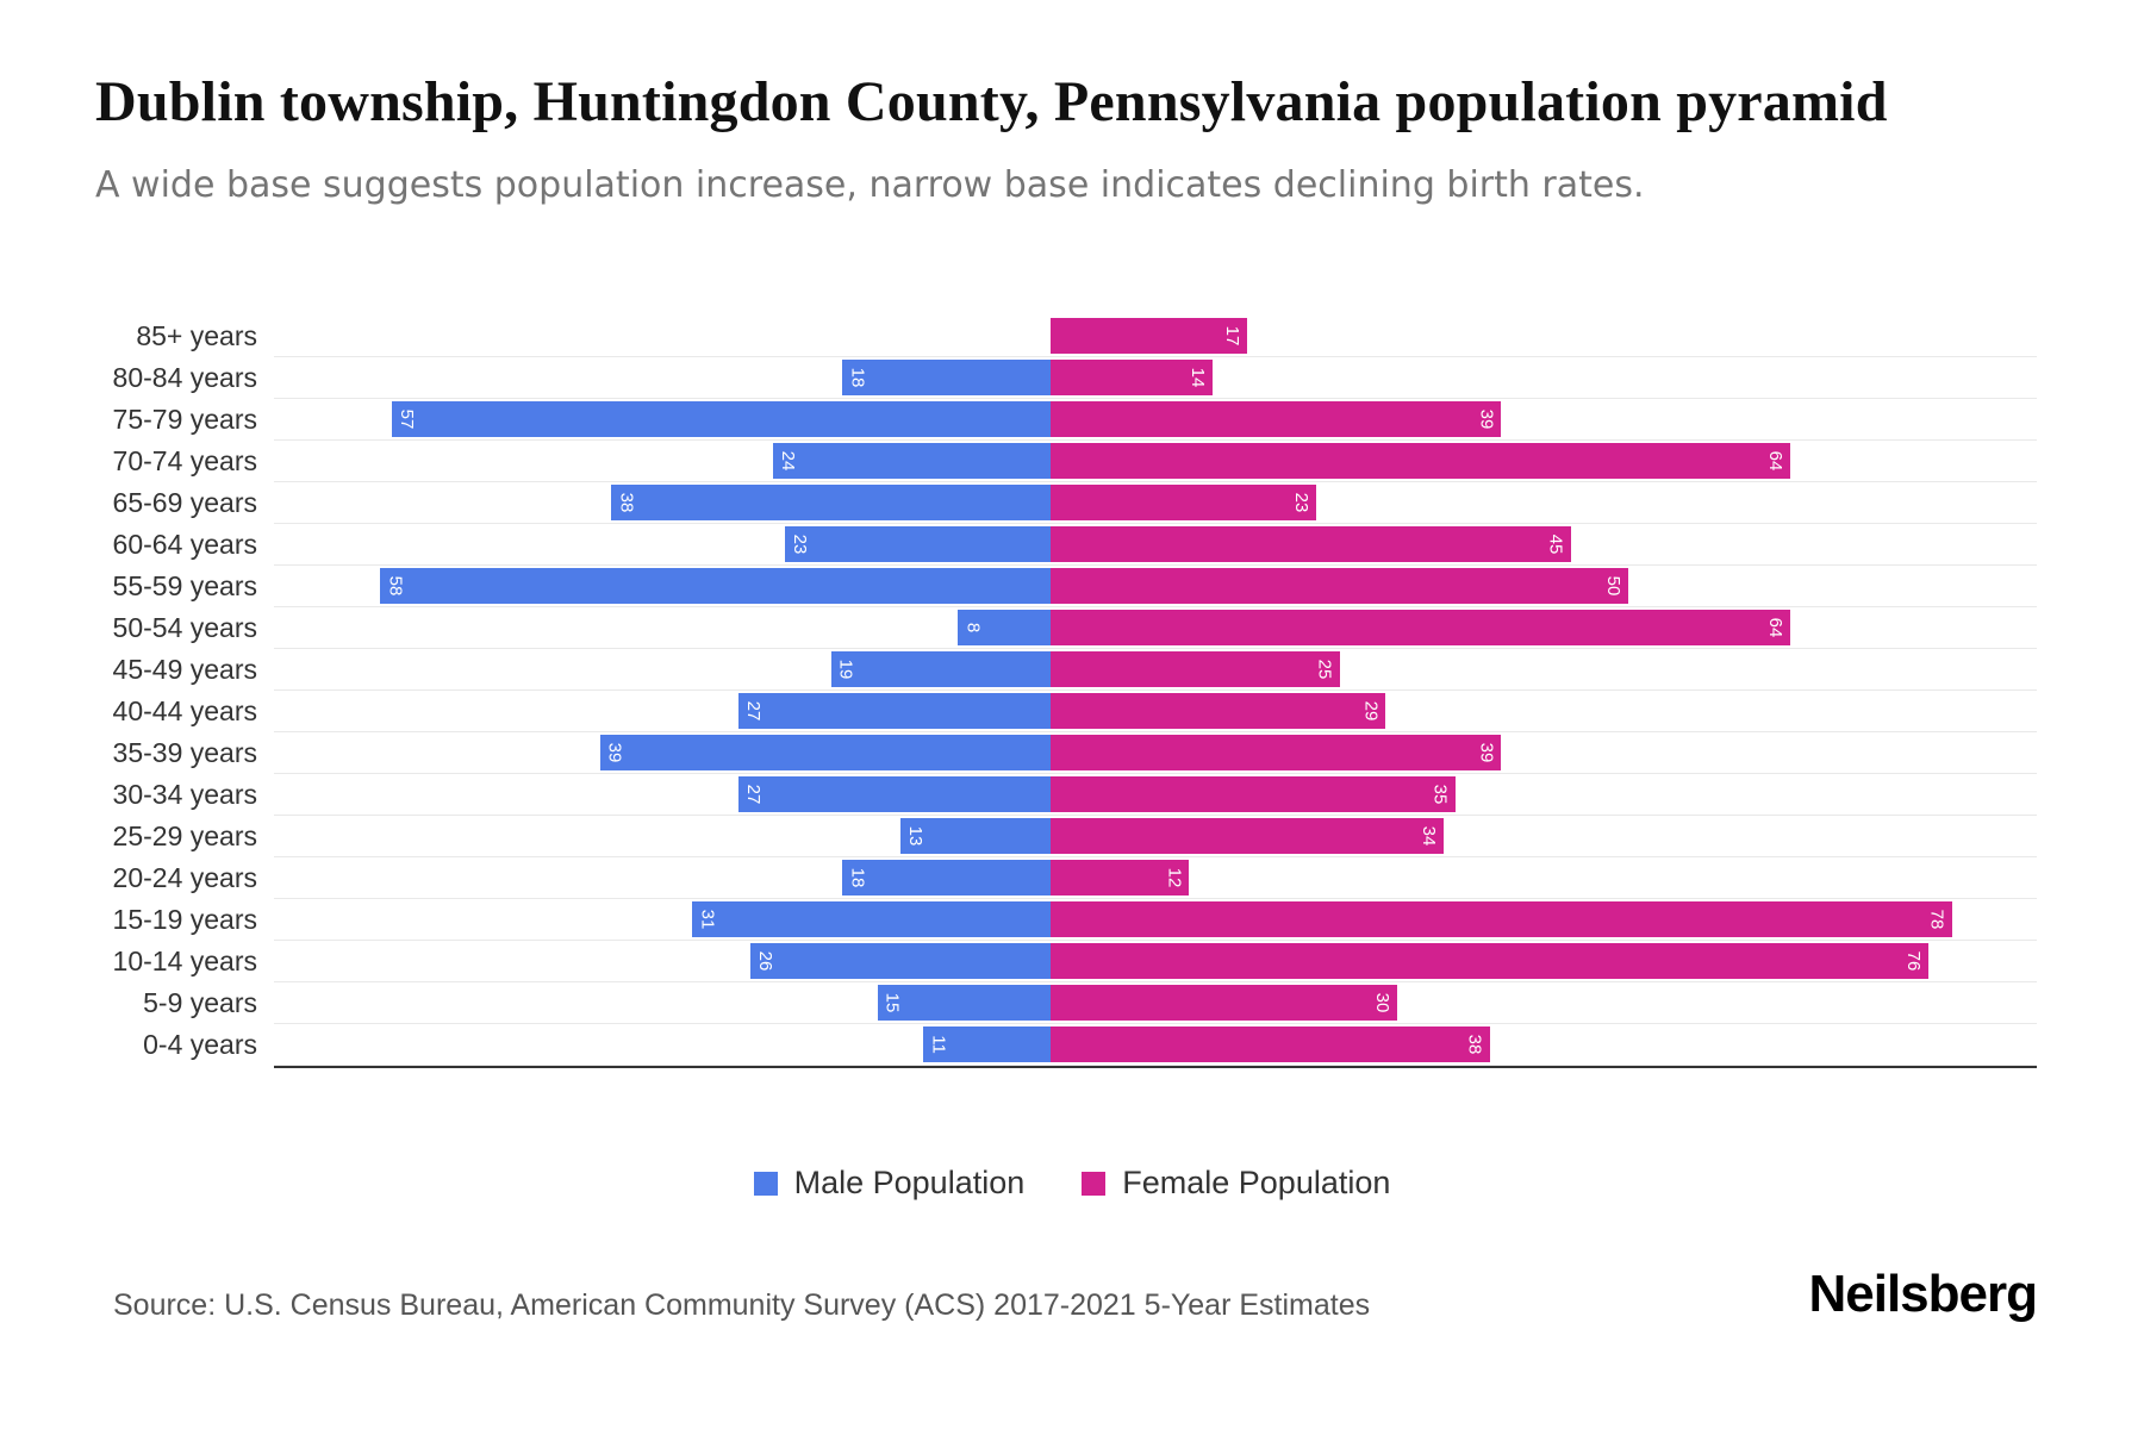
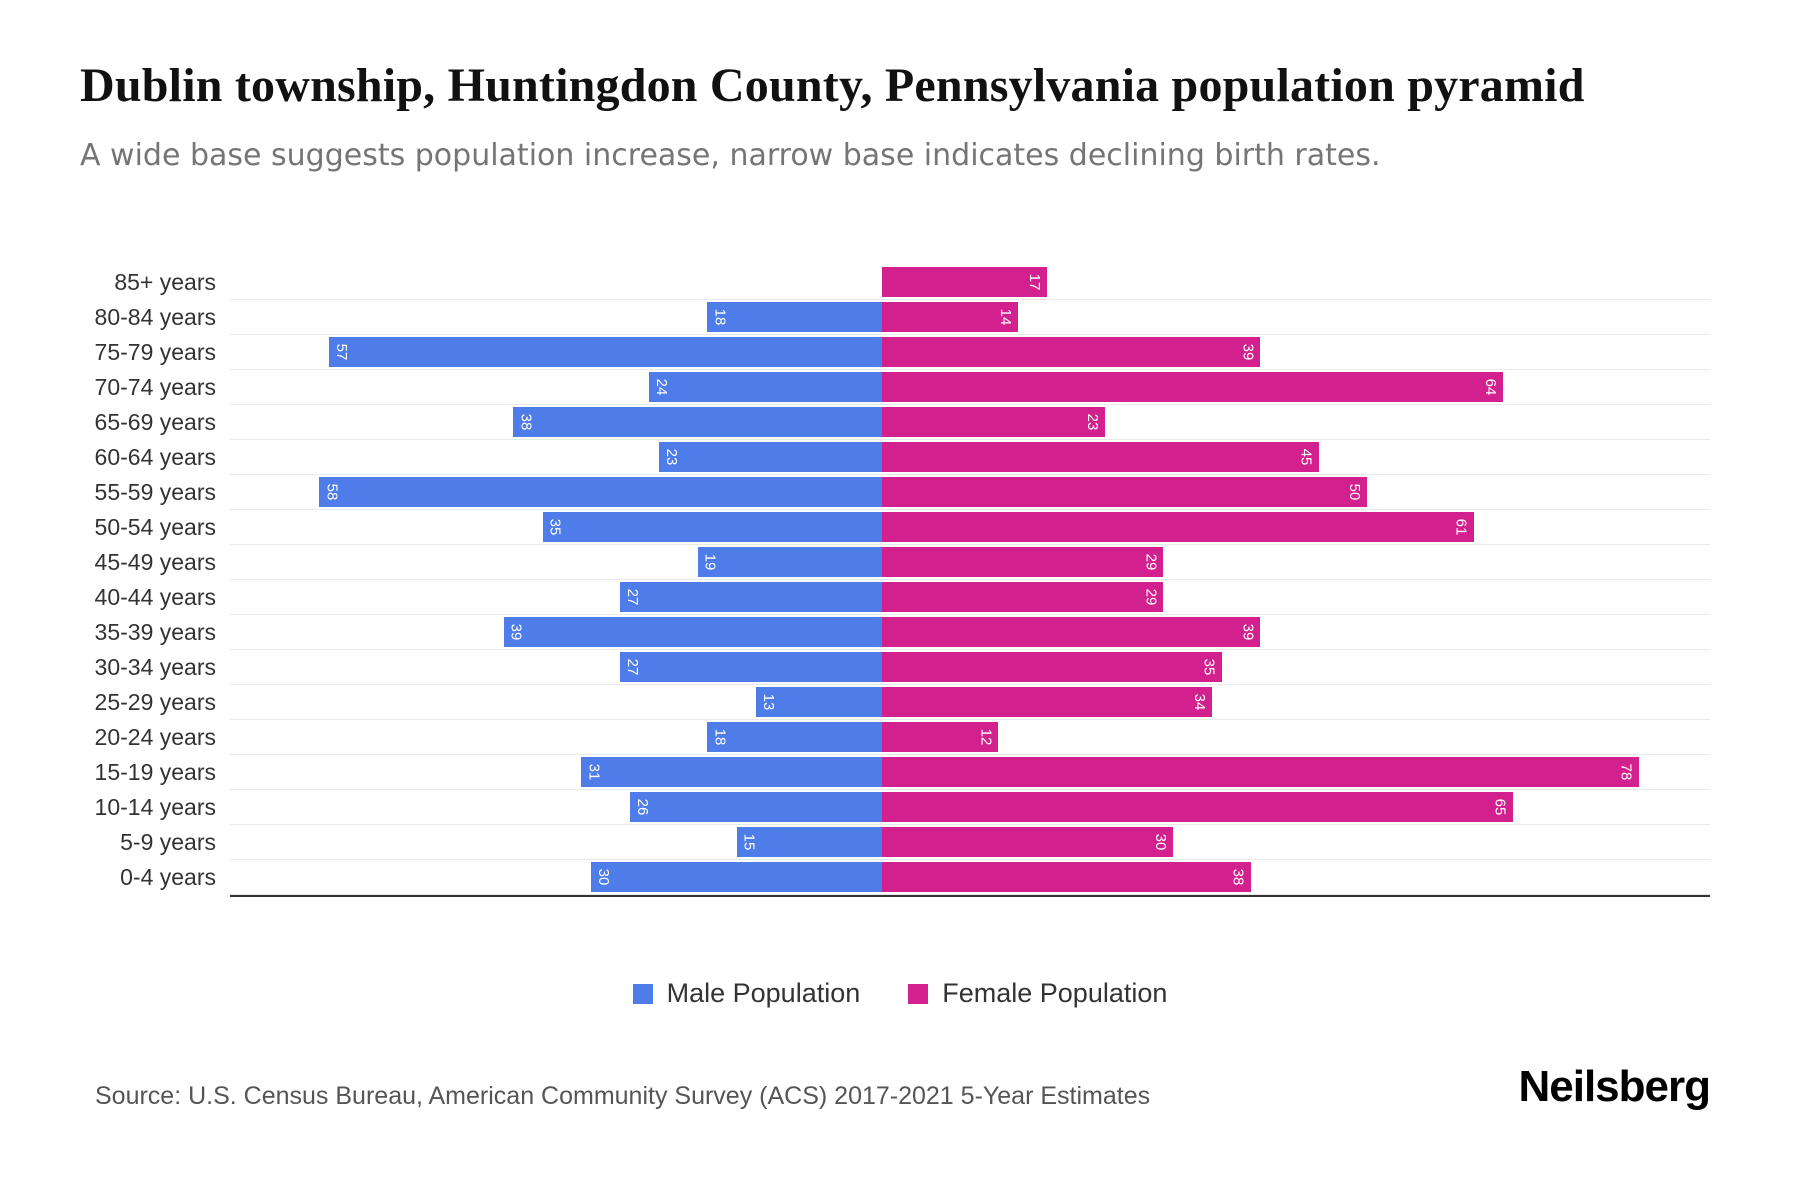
Male Population/50-54 years: 8 -> 35
Female Population/50-54 years: 64 -> 61
Female Population/45-49 years: 25 -> 29
Female Population/10-14 years: 76 -> 65
Male Population/0-4 years: 11 -> 30
